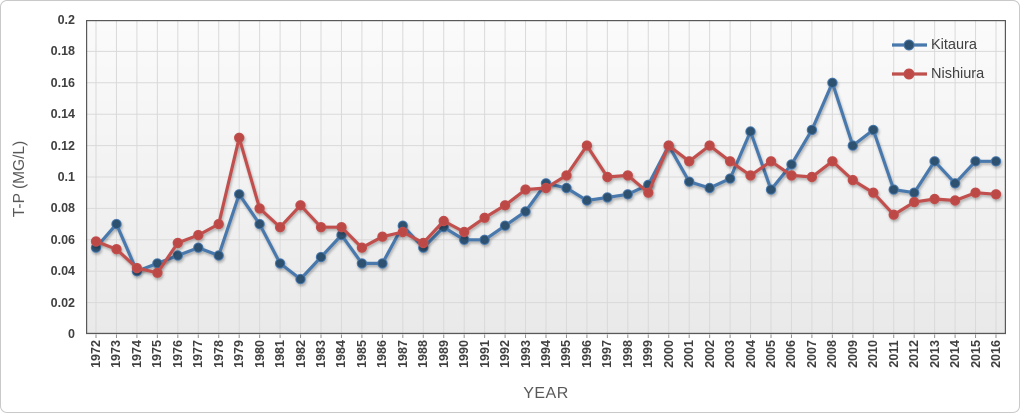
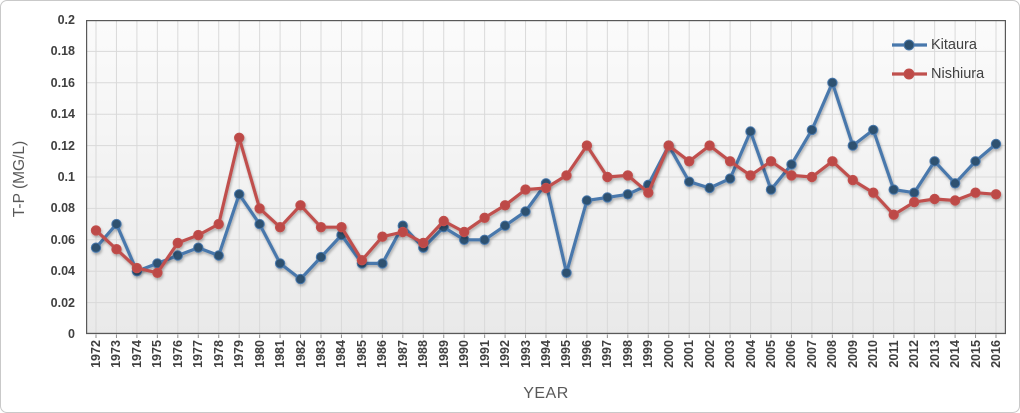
Nishiura/1972: 0.059 -> 0.066
Nishiura/1985: 0.055 -> 0.047
Kitaura/1995: 0.093 -> 0.039
Kitaura/2016: 0.110 -> 0.121
